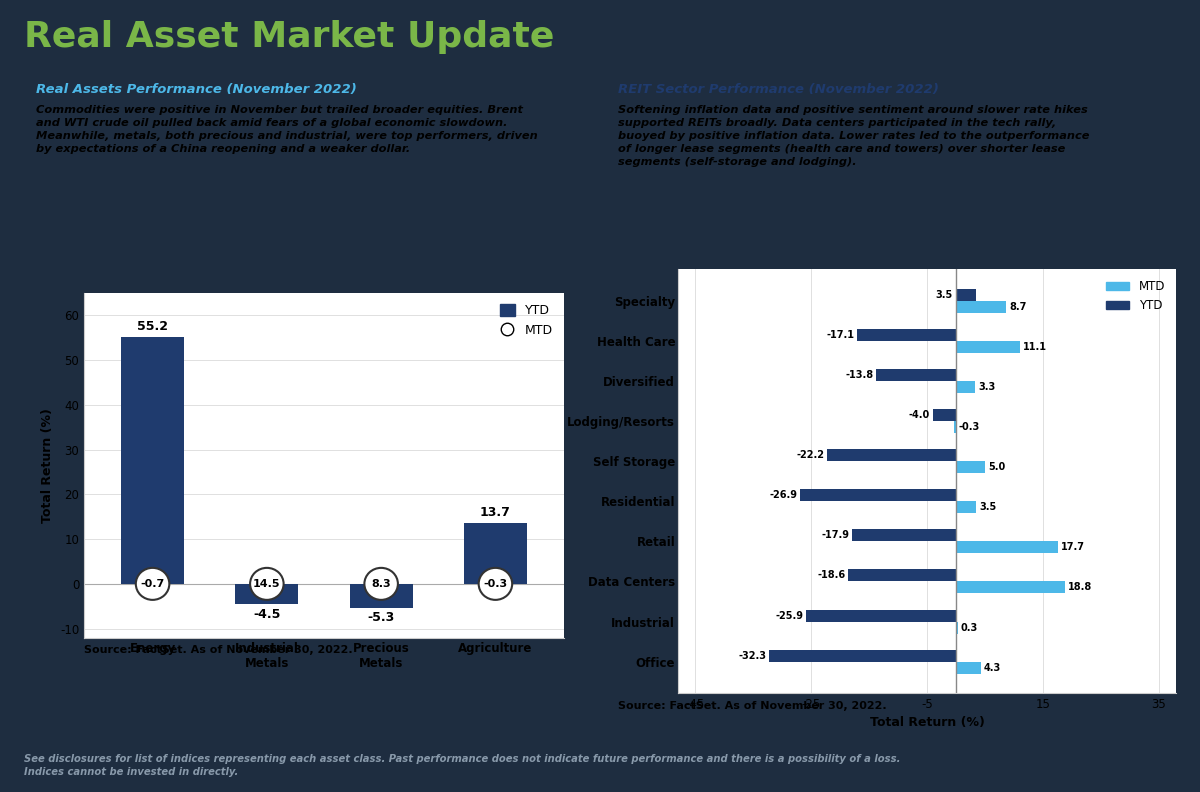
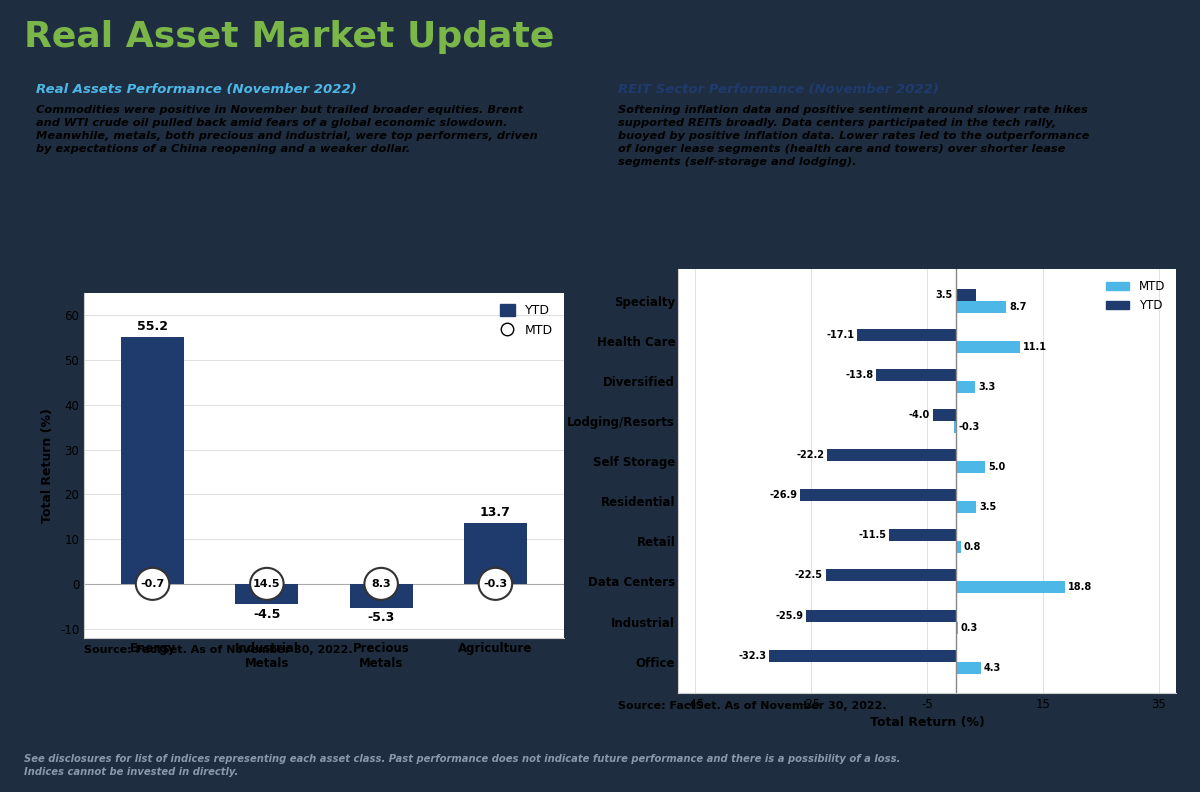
YTD/Retail: -17.9 -> -11.5
MTD/Retail: 17.7 -> 0.8
YTD/Data Centers: -18.6 -> -22.5
